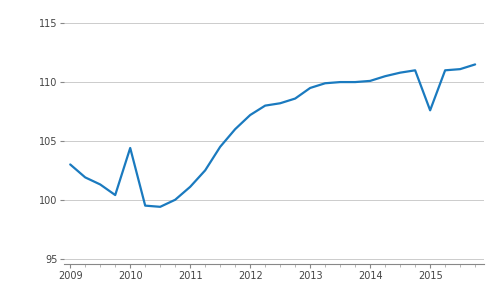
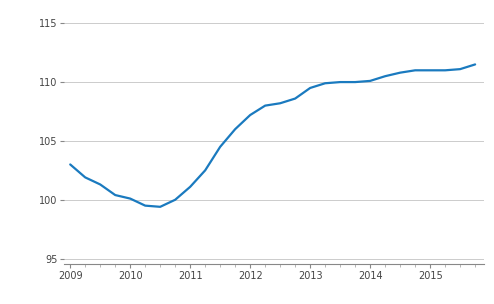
2010: 104.4 -> 100.1
2015: 107.6 -> 111.0
